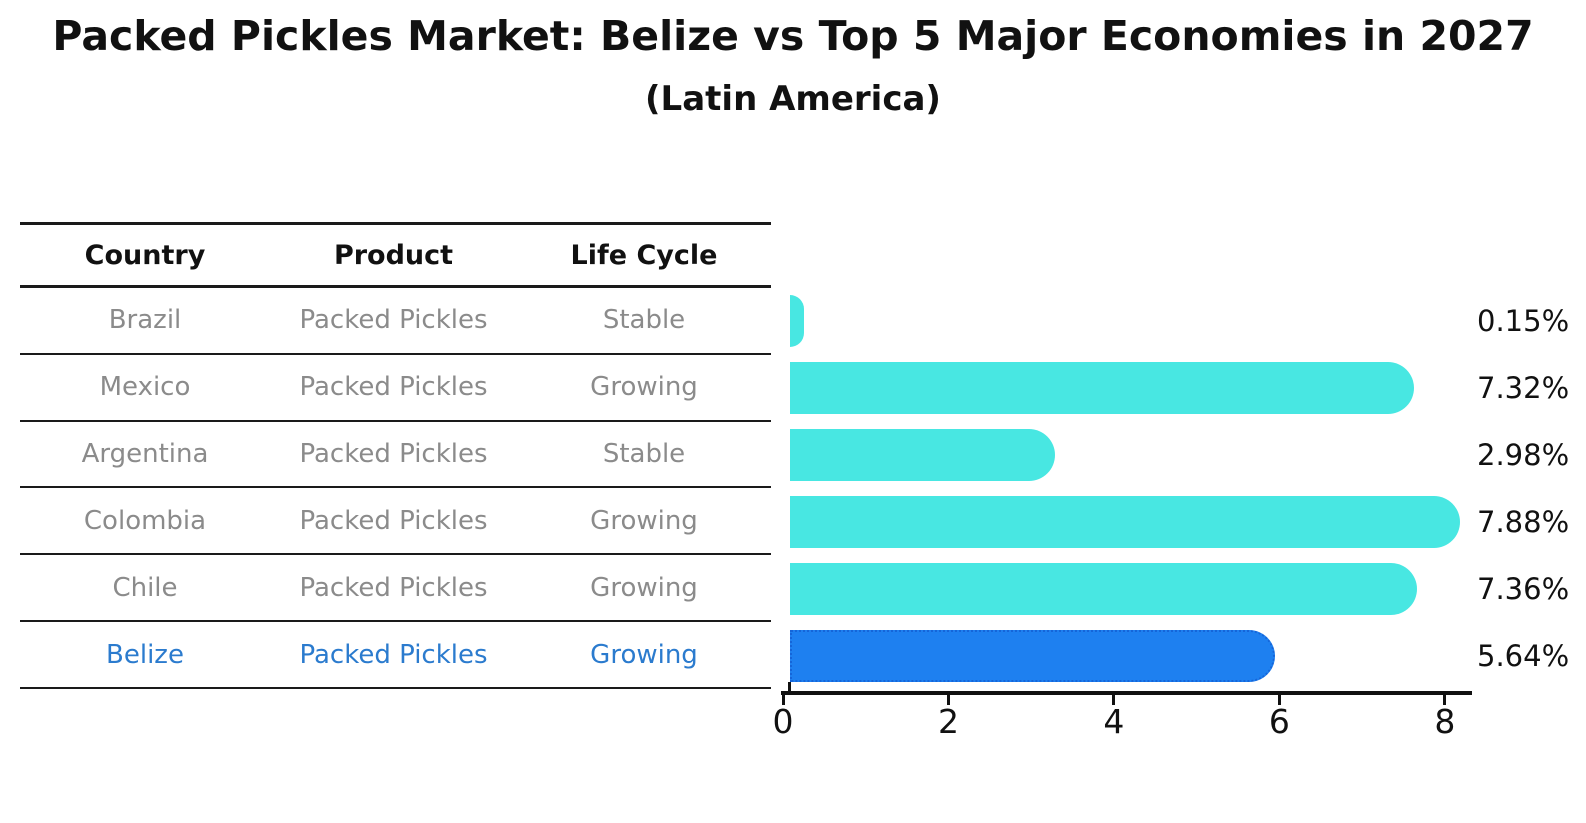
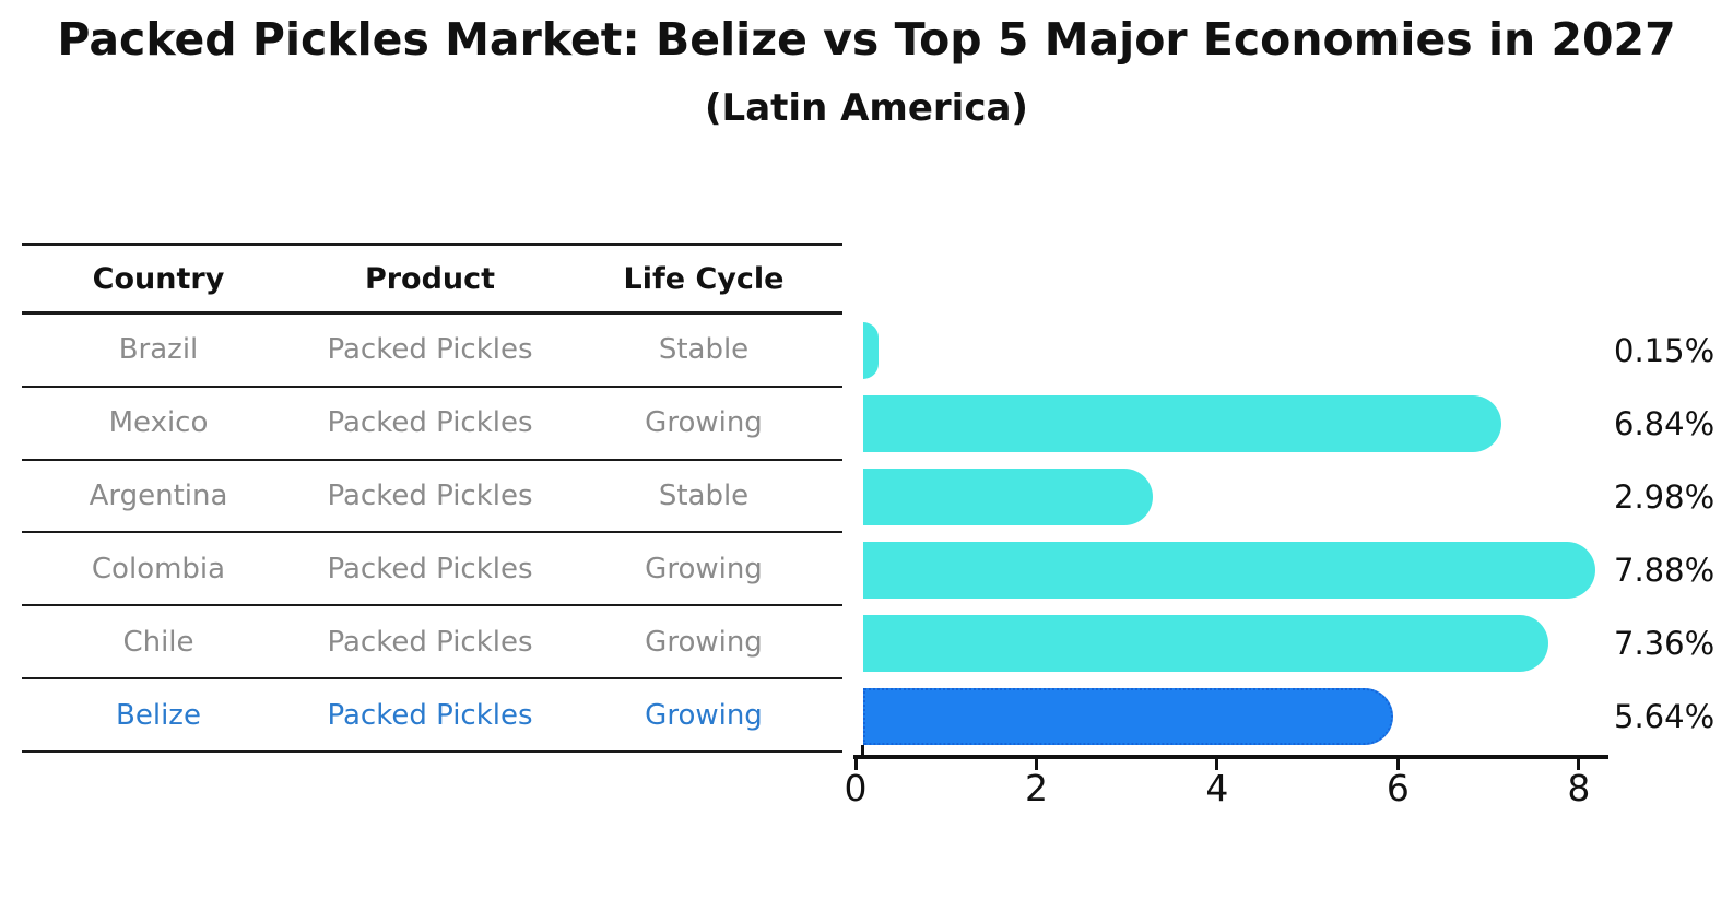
Mexico: 7.32% -> 6.84%
